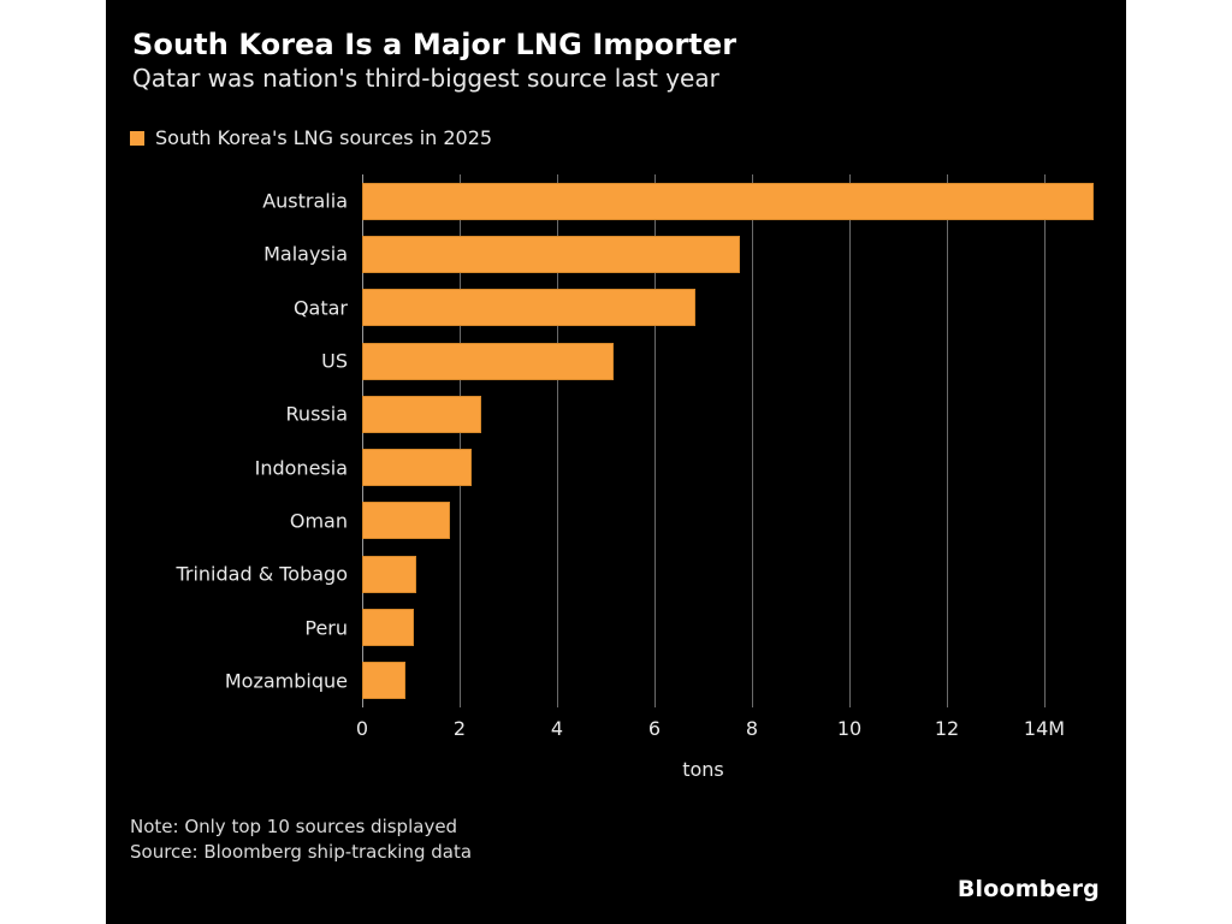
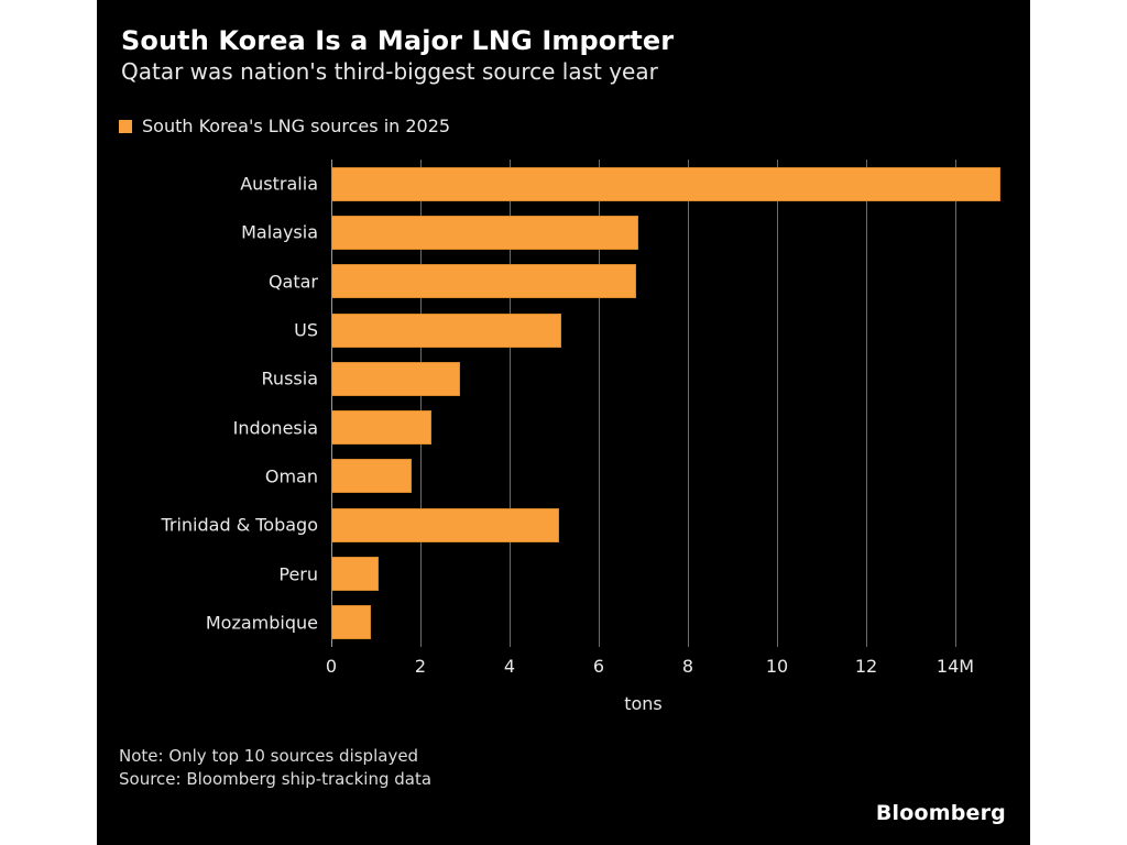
Malaysia: 7.8M -> 6.9M
Russia: 2.5M -> 2.9M
Trinidad & Tobago: 1.1M -> 5.1M
